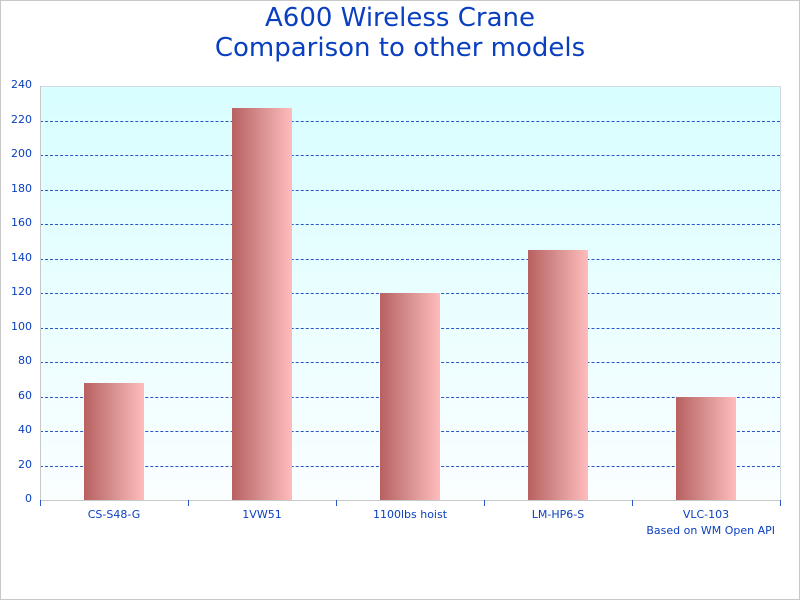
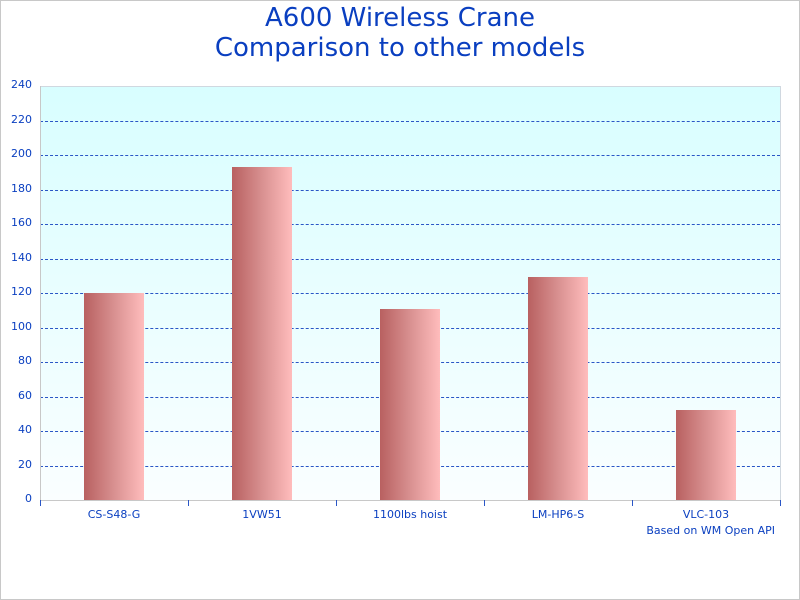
CS-S48-G: 68 -> 120
1VW51: 227 -> 193
1100lbs hoist: 120 -> 111
LM-HP6-S: 145 -> 129
VLC-103: 60 -> 52
